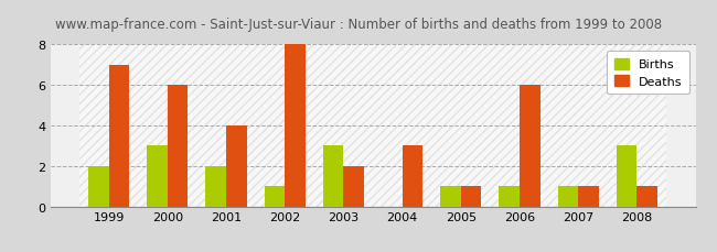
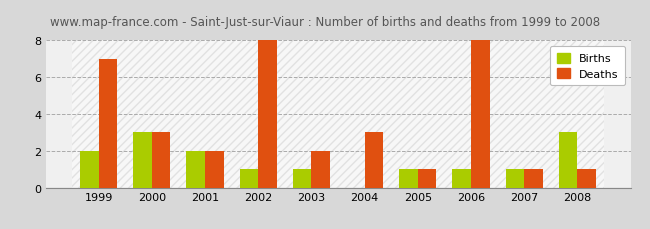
Deaths/2000: 6 -> 3
Deaths/2001: 4 -> 2
Births/2003: 3 -> 1
Deaths/2006: 6 -> 8
